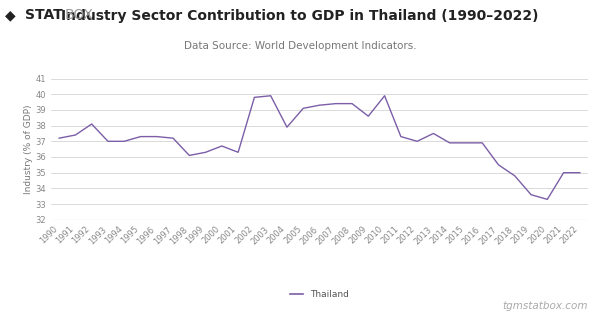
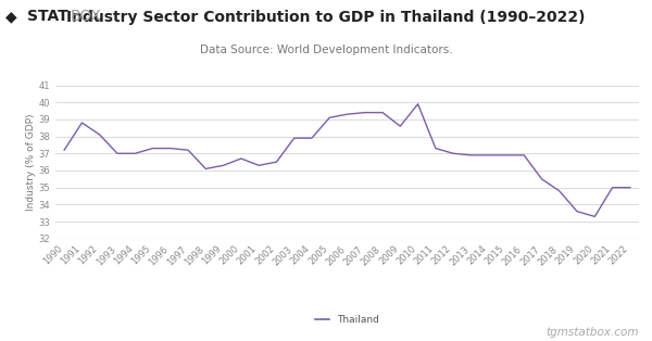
1991: 37.4 -> 38.8
2002: 39.8 -> 36.5
2003: 39.9 -> 37.9
2013: 37.5 -> 36.9
